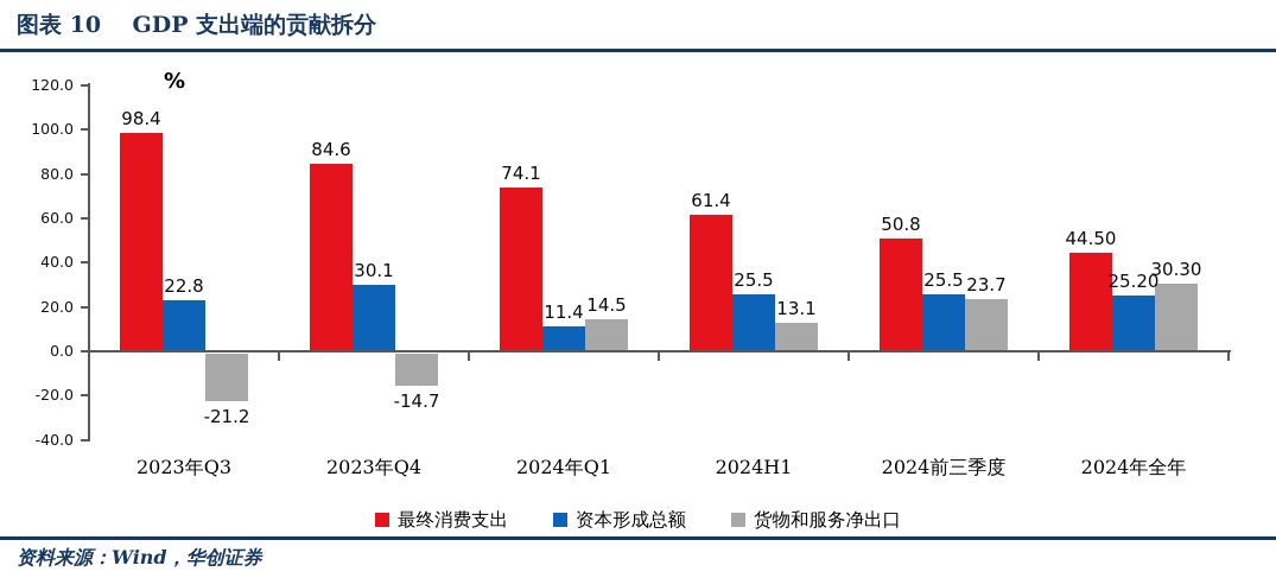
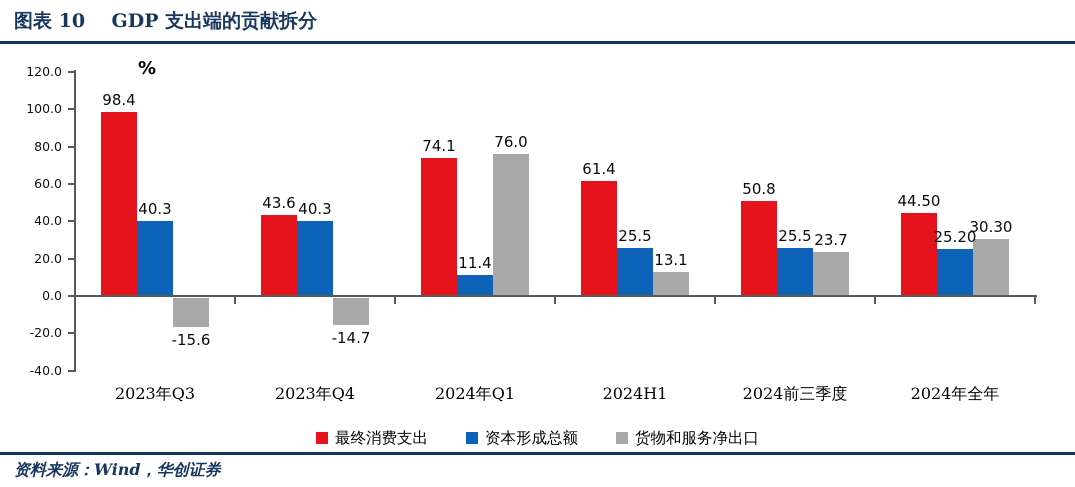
资本形成总额/2023年Q3: 22.8 -> 40.3
货物和服务净出口/2023年Q3: -21.2 -> -15.6
最终消费支出/2023年Q4: 84.6 -> 43.6
资本形成总额/2023年Q4: 30.1 -> 40.3
货物和服务净出口/2024年Q1: 14.5 -> 76.0
